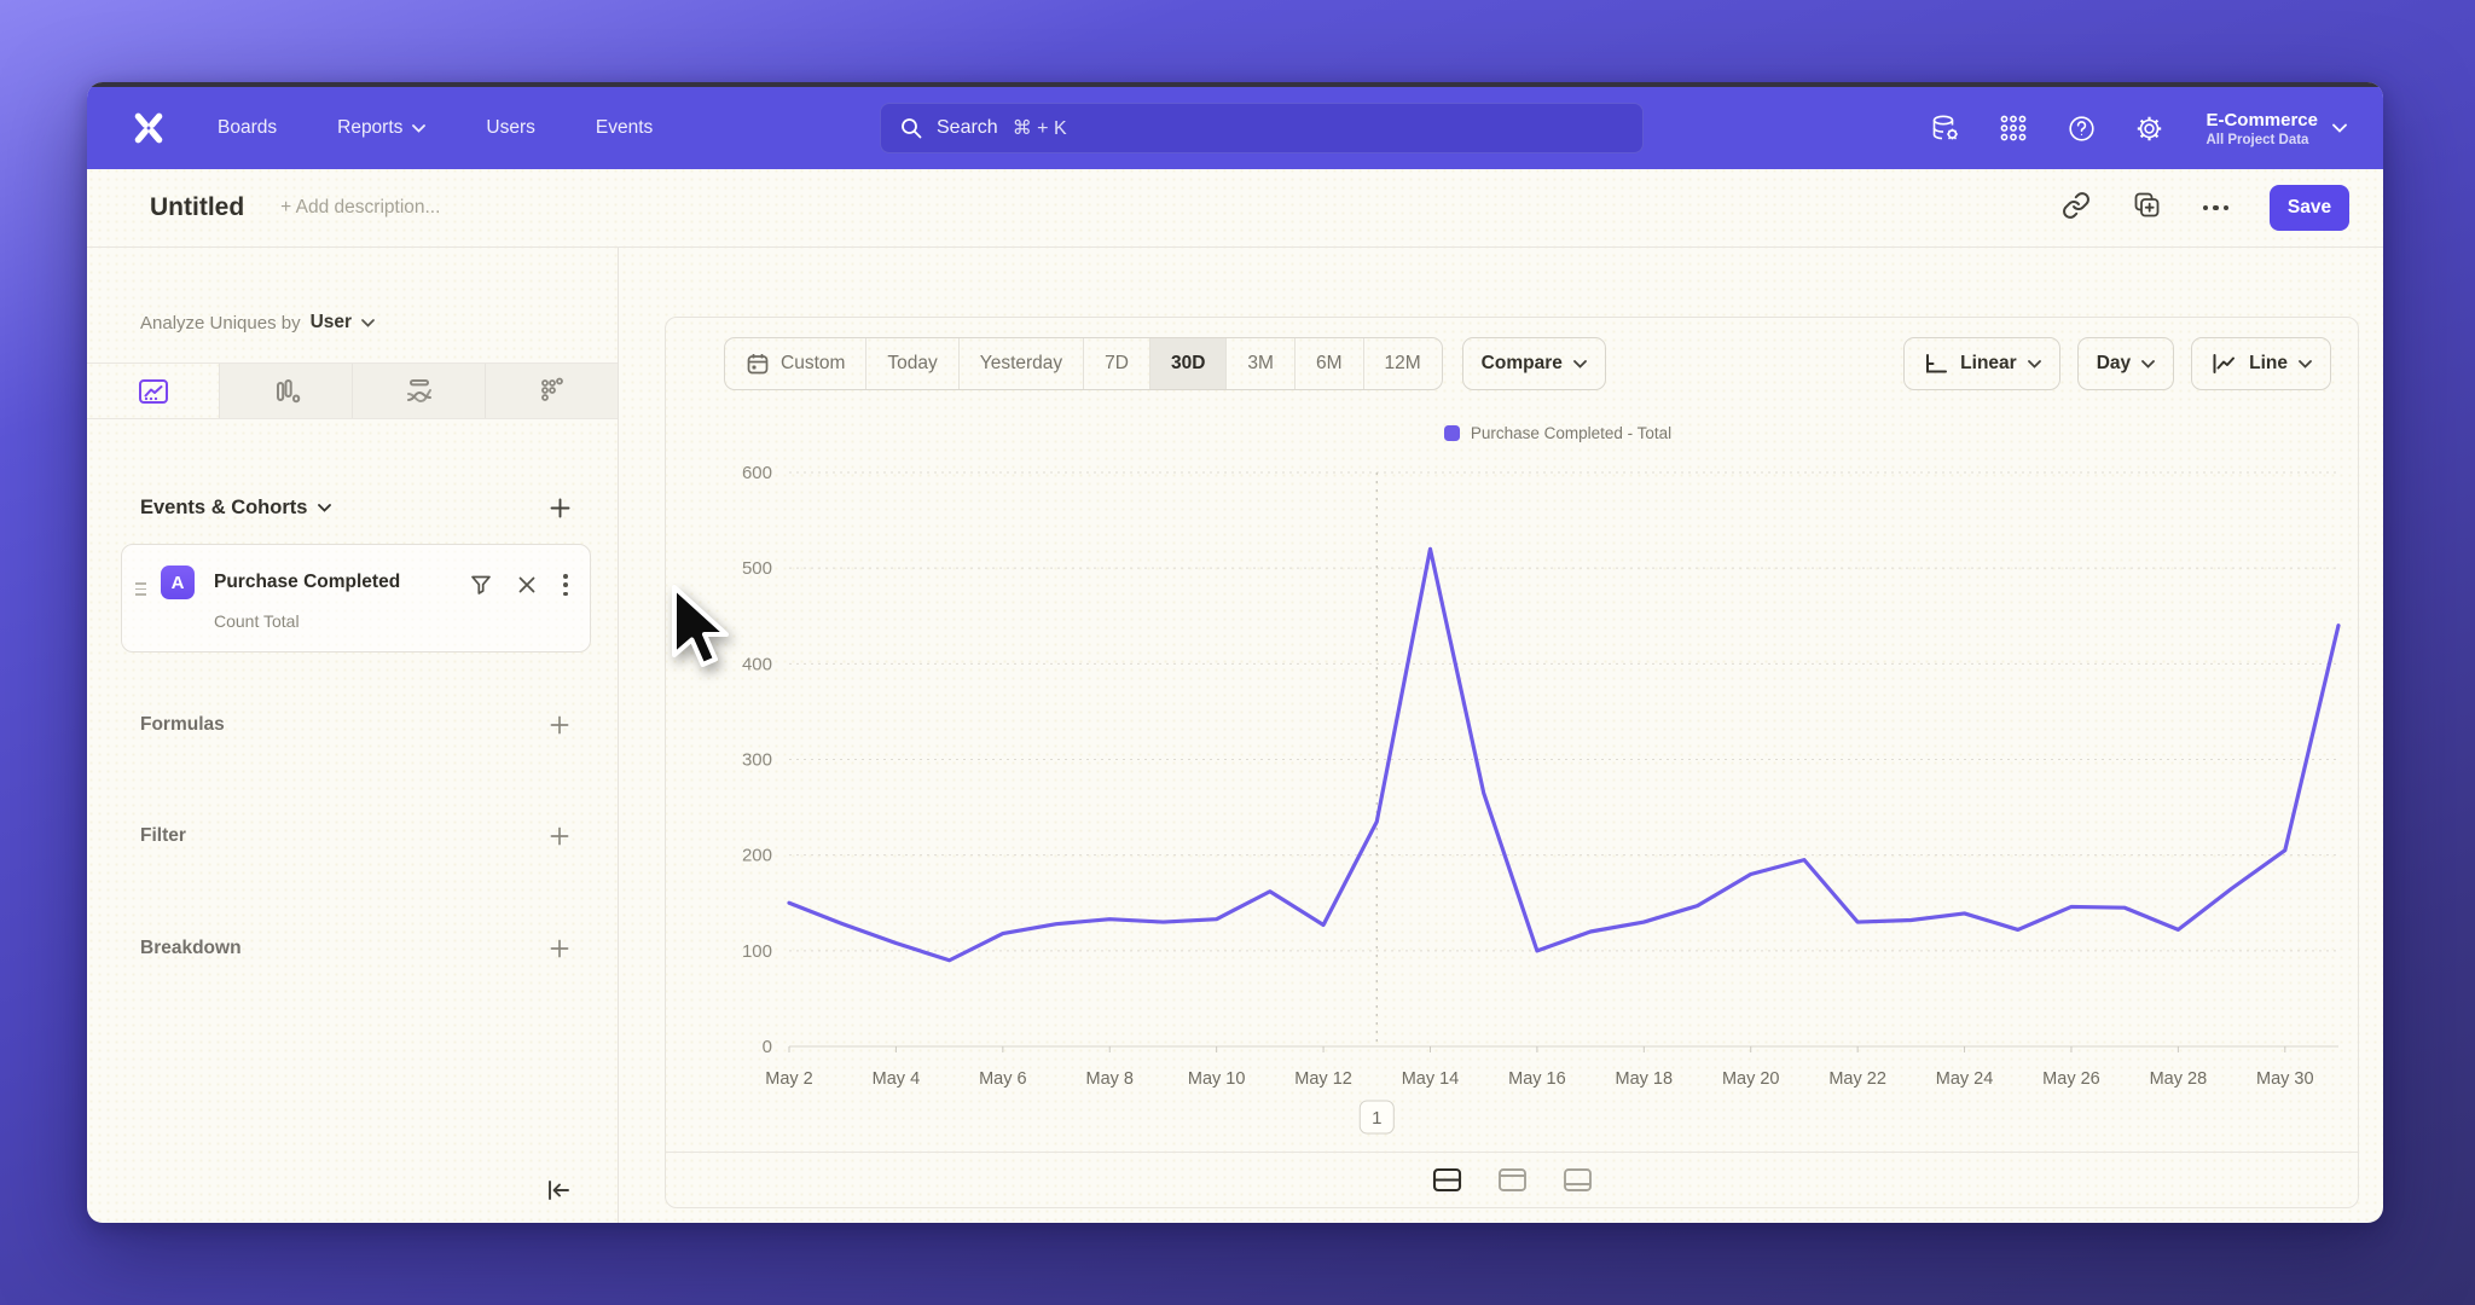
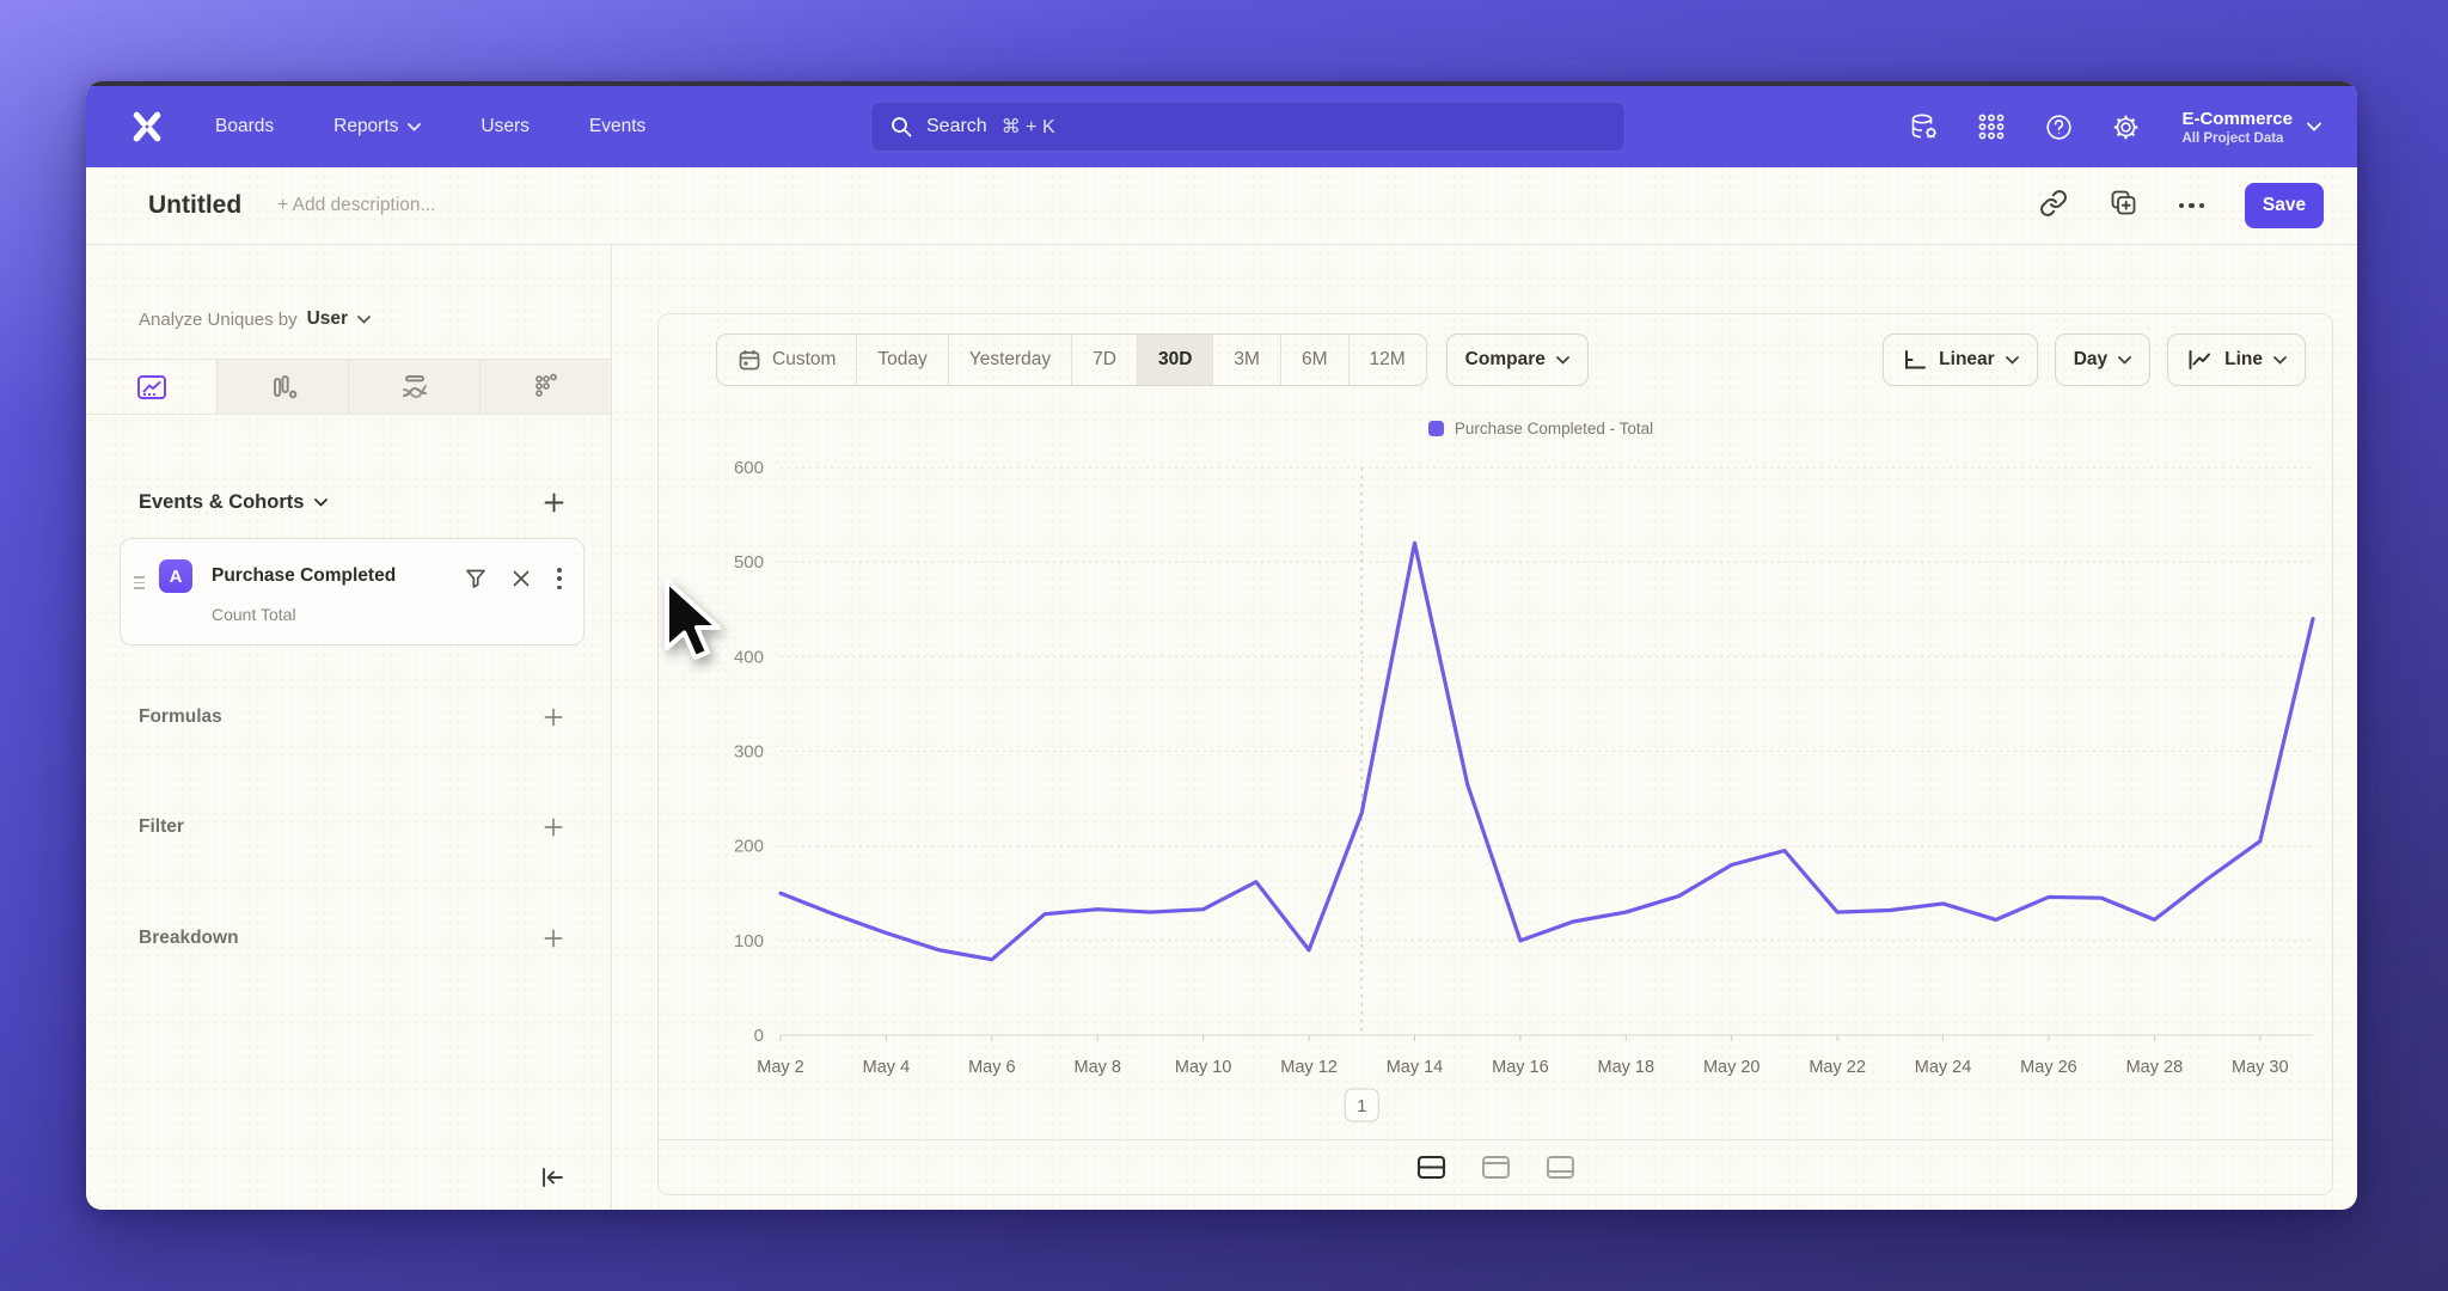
May 6: 120 -> 80
May 12: 130 -> 90
